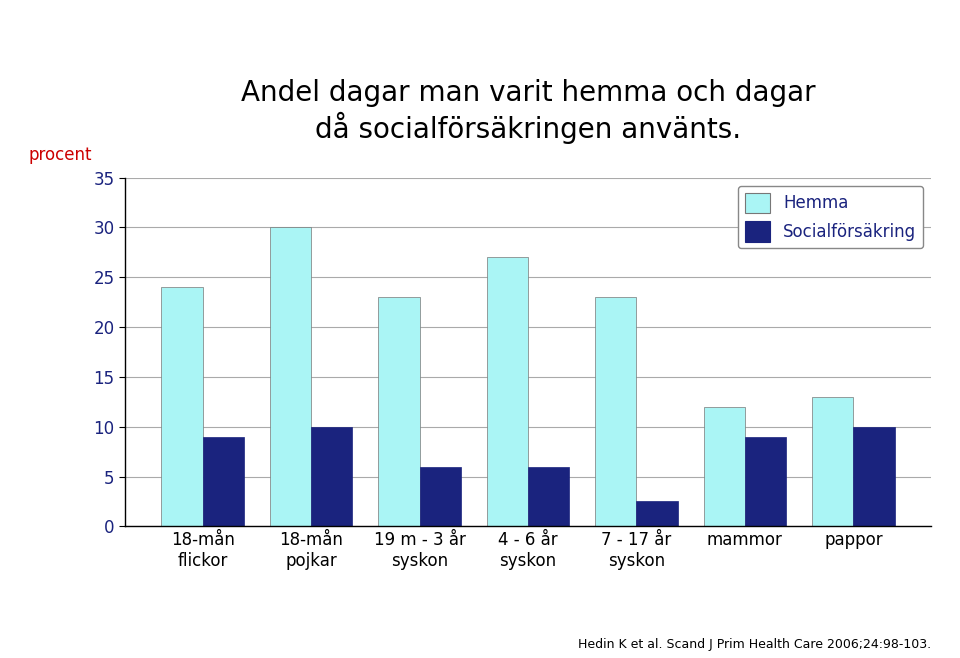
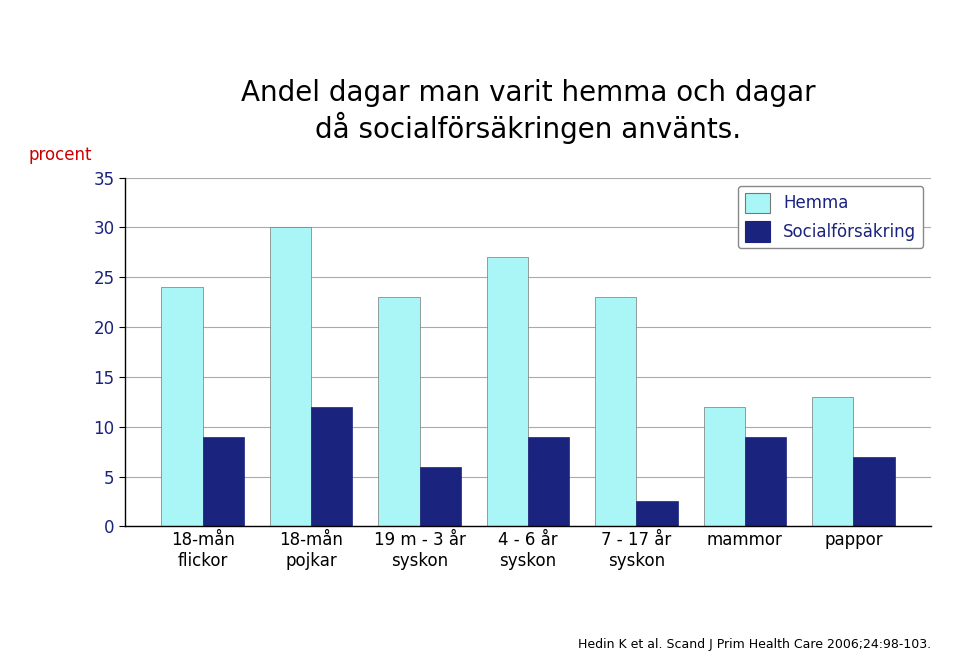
Socialförsäkring/18-mån pojkar: 10.0 -> 12.0
Socialförsäkring/4 - 6 år syskon: 6.0 -> 9.0
Socialförsäkring/pappor: 10.0 -> 7.0
